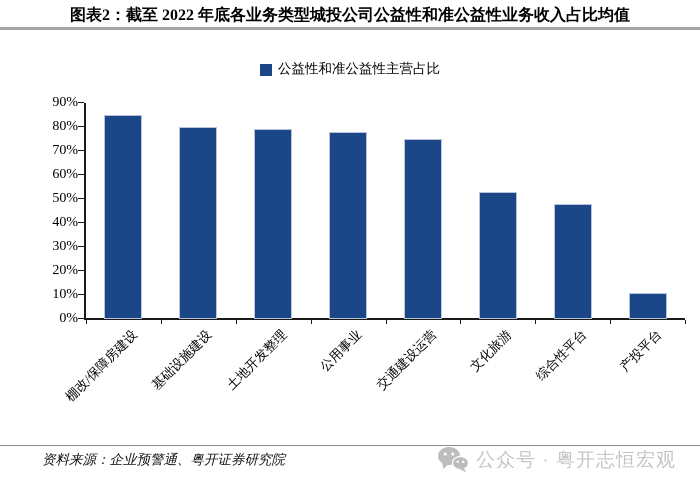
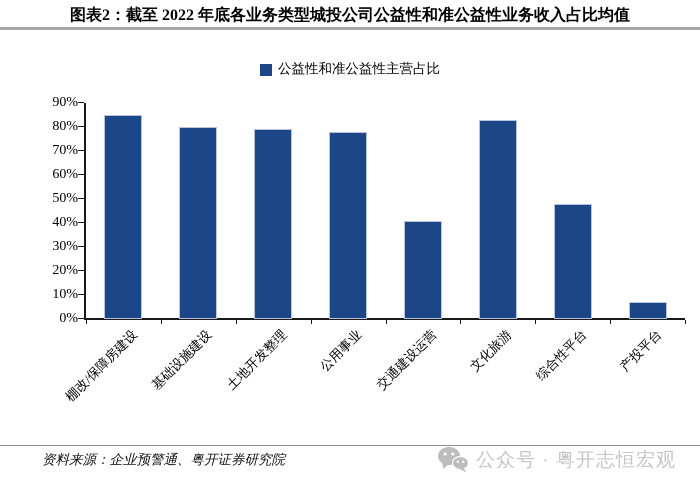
交通建设运营: 75% -> 41%
文化旅游: 53% -> 83%
产投平台: 11% -> 7%
